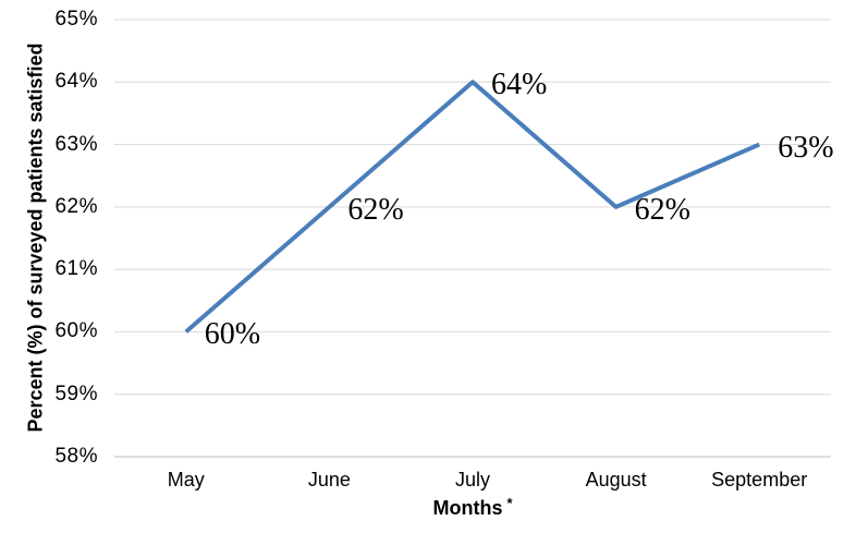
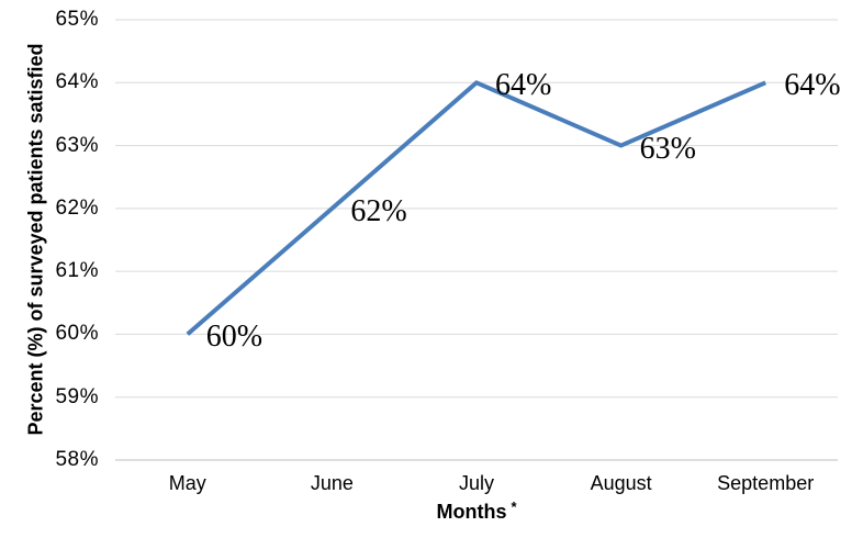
August: 62% -> 63%
September: 63% -> 64%
